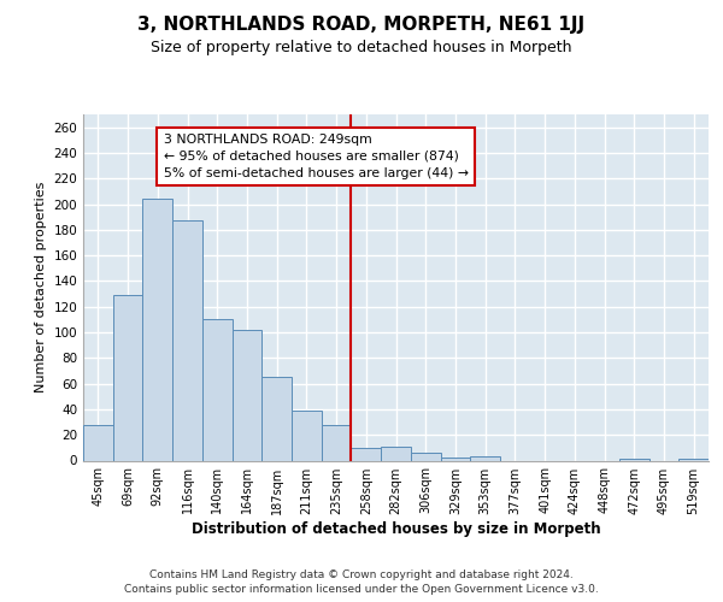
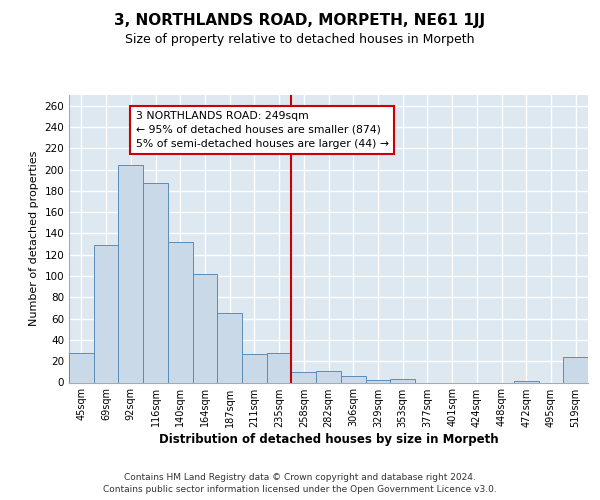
140sqm: 110 -> 132
211sqm: 39 -> 27
519sqm: 1 -> 24
